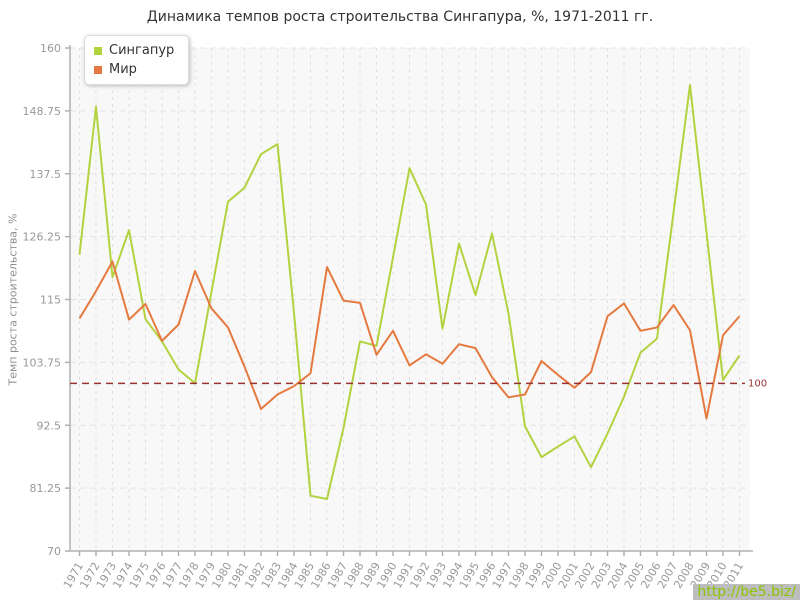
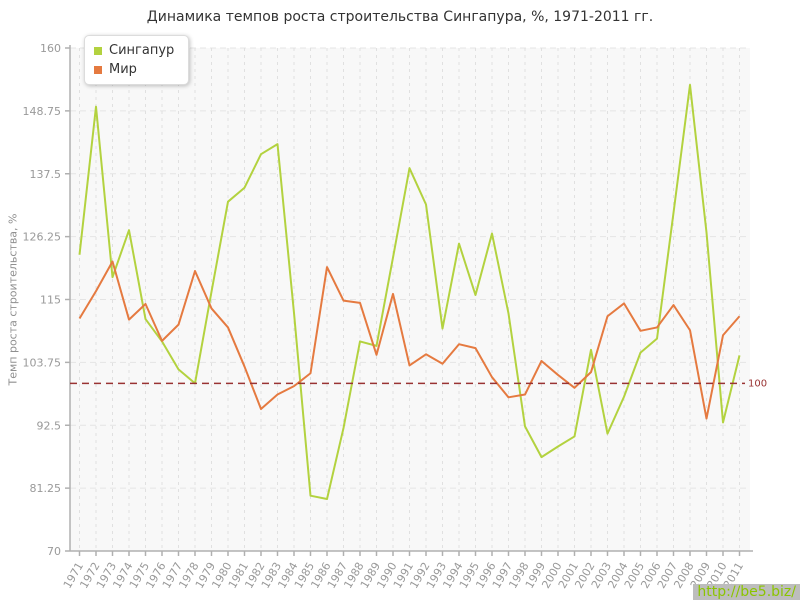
Мир/1990: 109 -> 116
Сингапур/2002: 85 -> 106
Сингапур/2010: 101 -> 93
